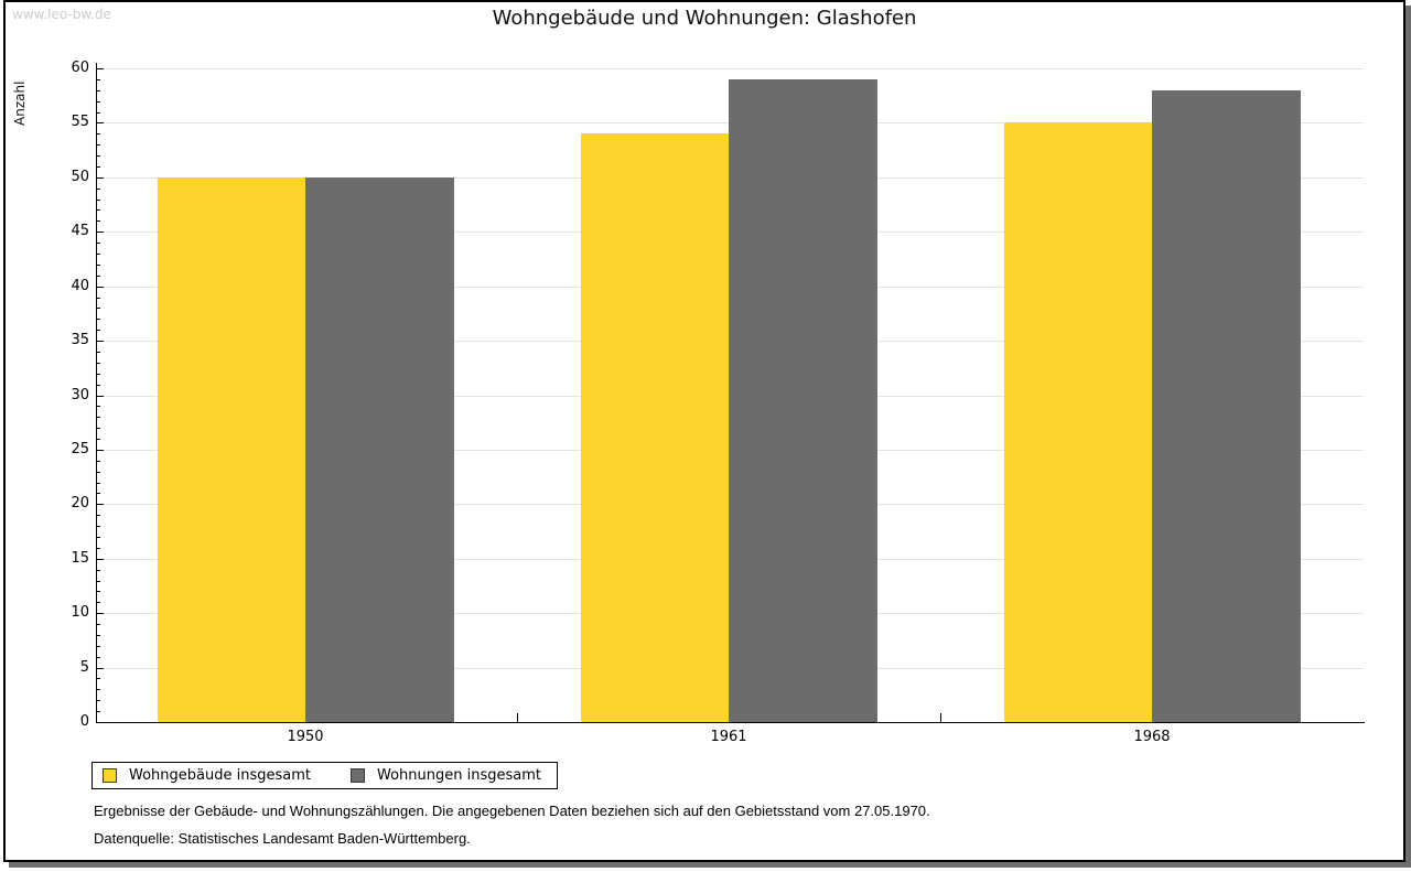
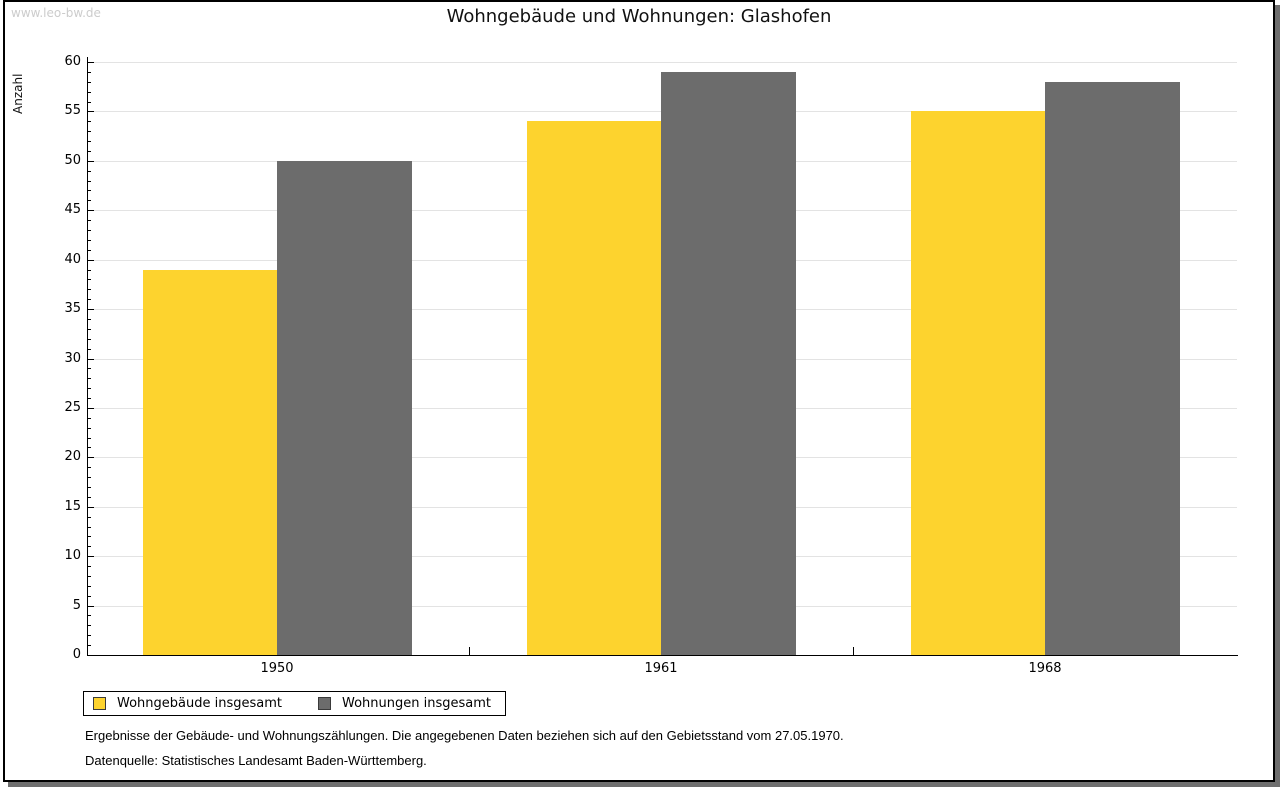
Wohngebäude insgesamt/1950: 50 -> 39
